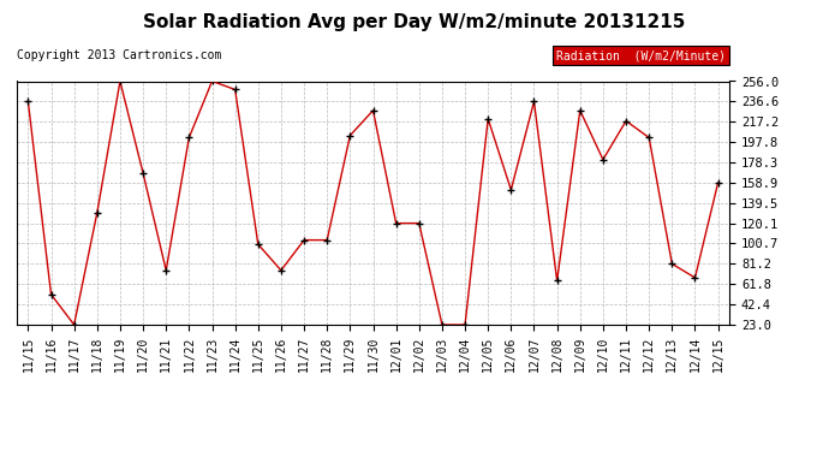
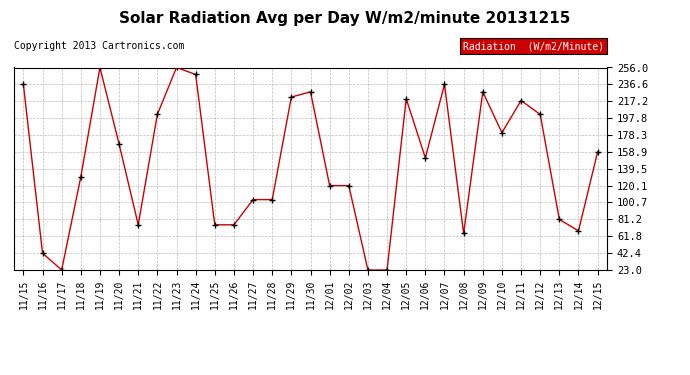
11/16: 52 -> 42
11/25: 100 -> 75
11/29: 204 -> 222
